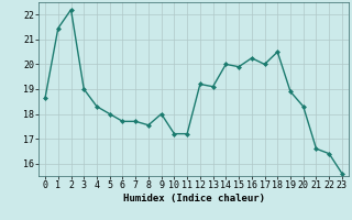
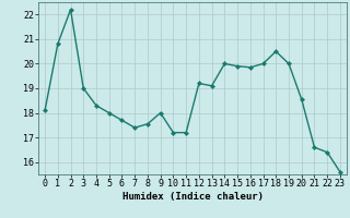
0: 18.65 -> 18.10
1: 21.45 -> 20.80
7: 17.70 -> 17.40
16: 20.25 -> 19.85
19: 18.90 -> 20.00
20: 18.30 -> 18.55
